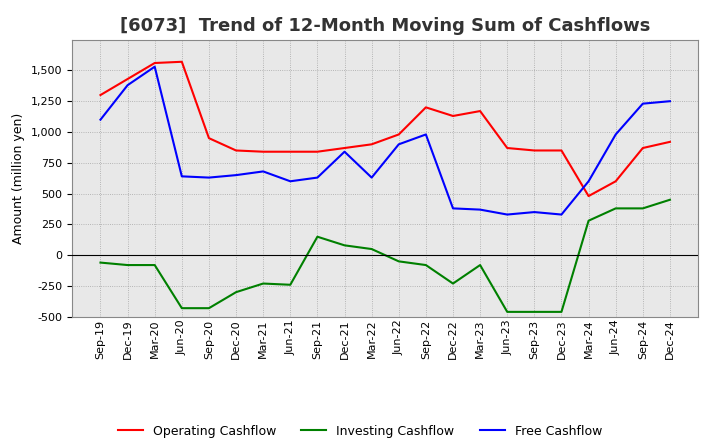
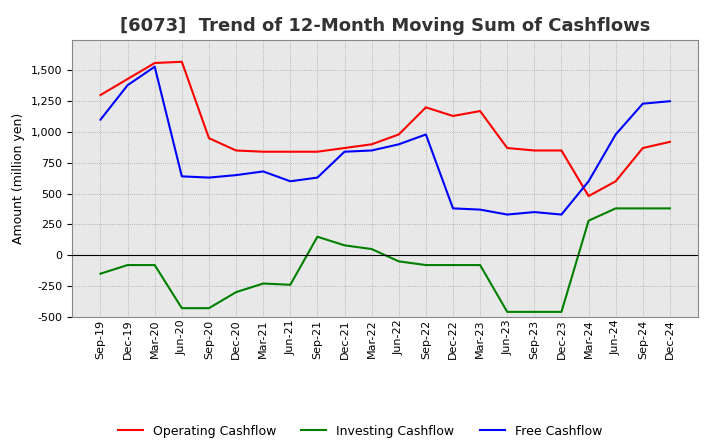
Investing Cashflow/Sep-19: -60 -> -150
Free Cashflow/Mar-22: 630 -> 850
Investing Cashflow/Dec-22: -230 -> -80
Investing Cashflow/Dec-24: 450 -> 380
